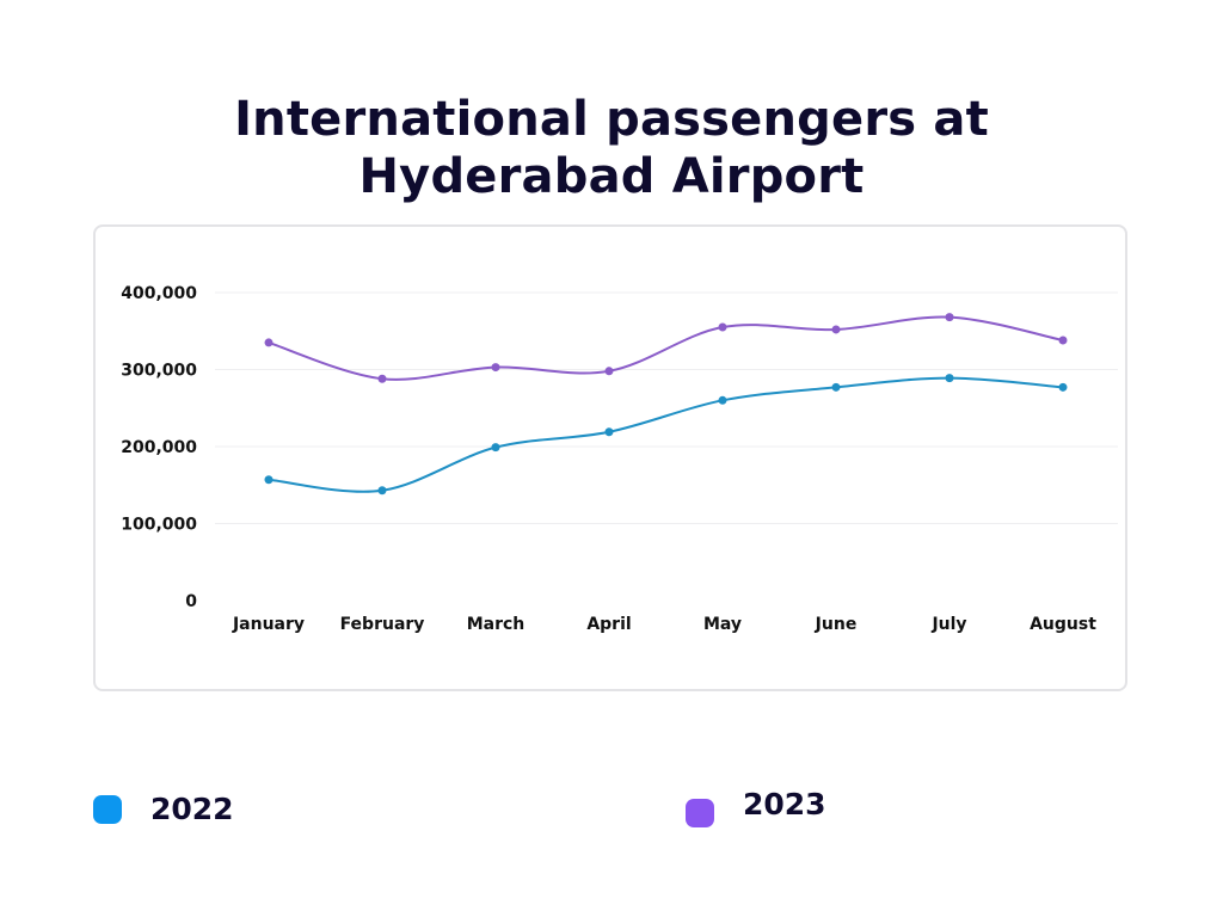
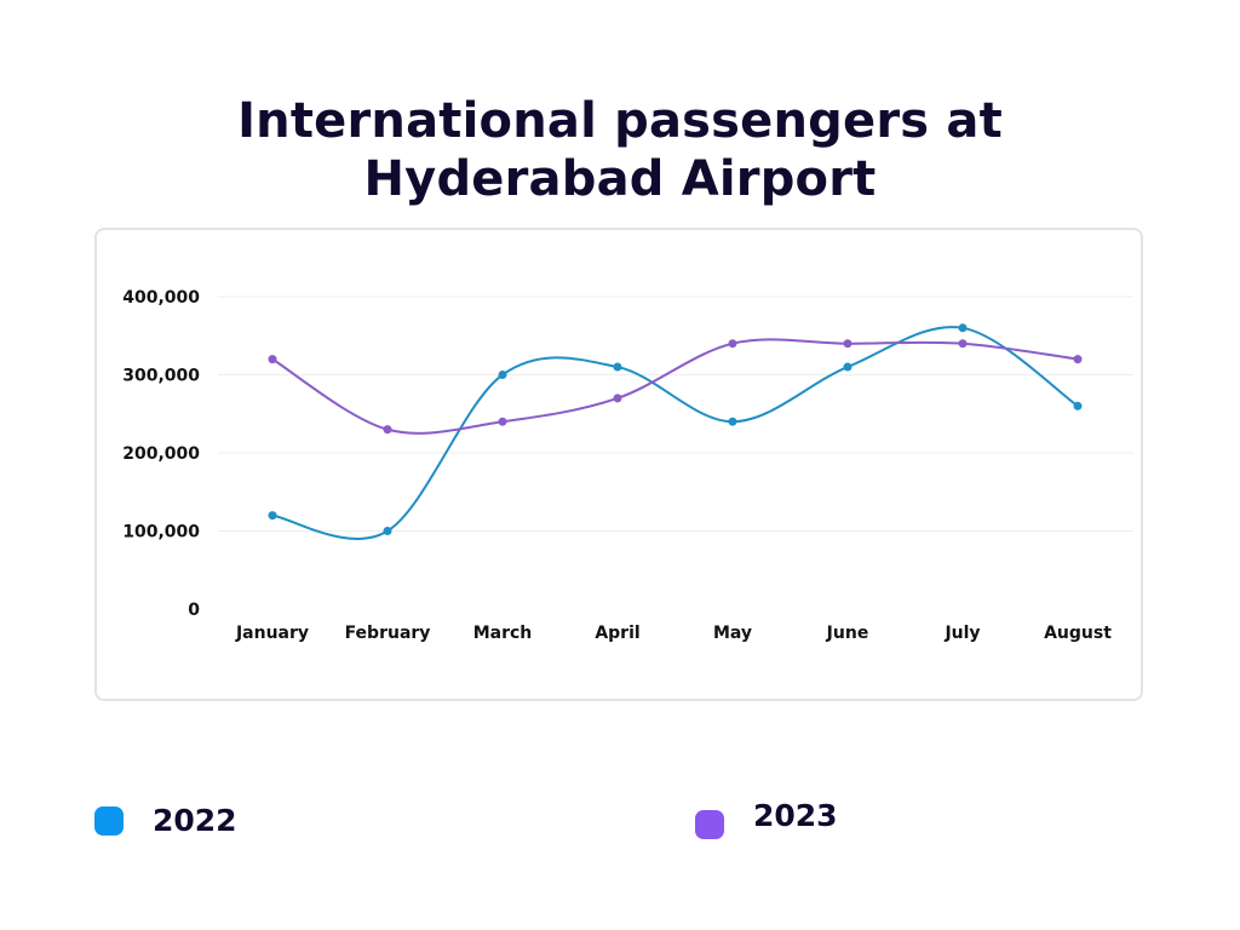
2022/January: 160000 -> 120000
2023/January: 340000 -> 320000
2022/February: 140000 -> 100000
2023/February: 290000 -> 230000
2022/March: 200000 -> 300000
2023/March: 300000 -> 240000
2022/April: 220000 -> 310000
2023/April: 300000 -> 270000
2022/May: 260000 -> 240000
2023/May: 360000 -> 340000
2022/June: 280000 -> 310000
2023/June: 350000 -> 340000
2022/July: 290000 -> 360000
2023/July: 370000 -> 340000
2022/August: 280000 -> 260000
2023/August: 340000 -> 320000
